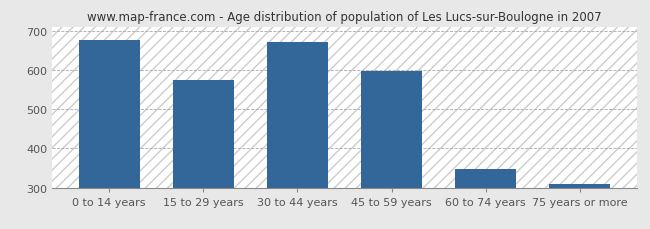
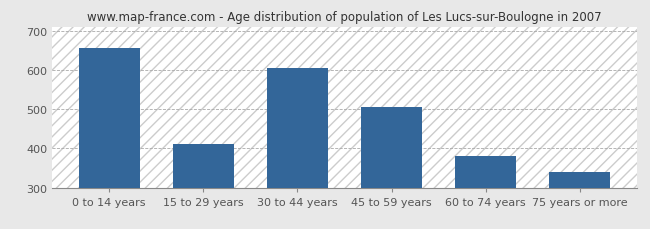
0 to 14 years: 675 -> 655
15 to 29 years: 575 -> 410
30 to 44 years: 672 -> 605
45 to 59 years: 597 -> 505
60 to 74 years: 348 -> 380
75 years or more: 310 -> 340
